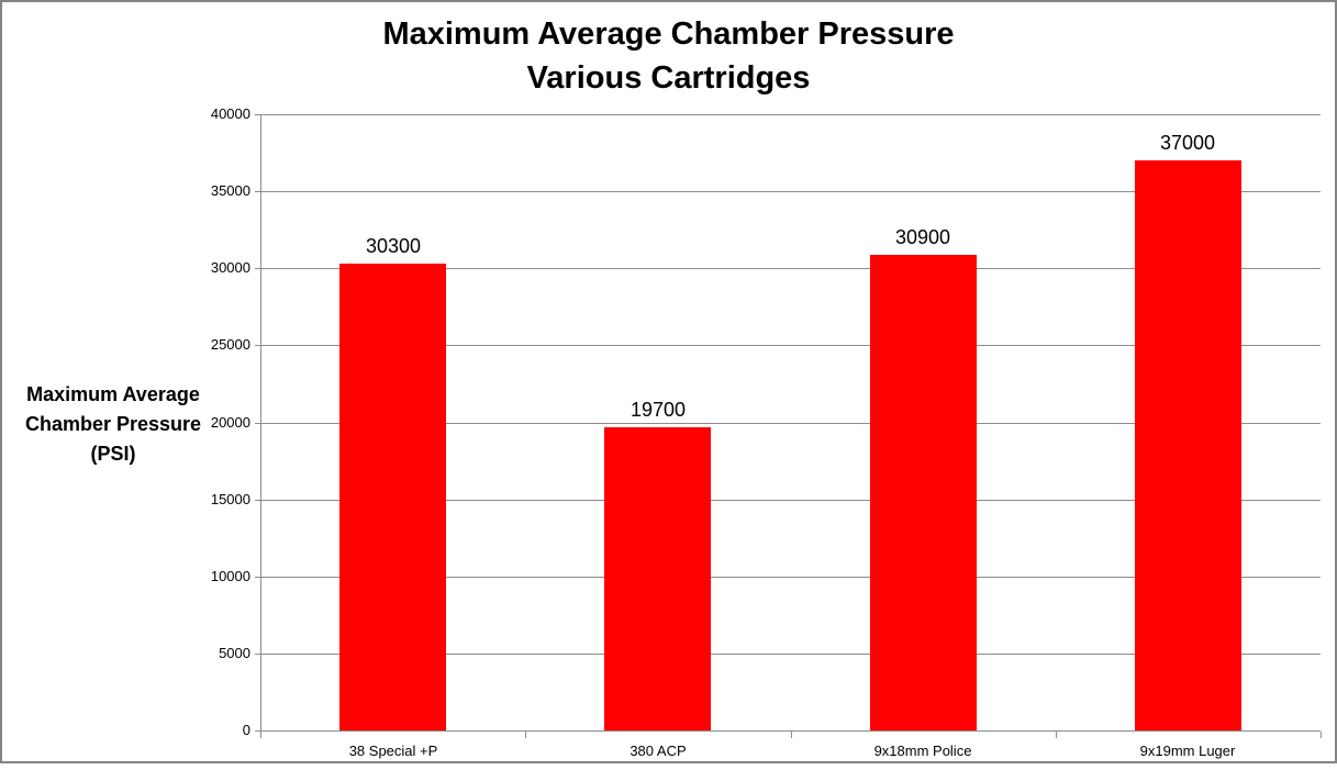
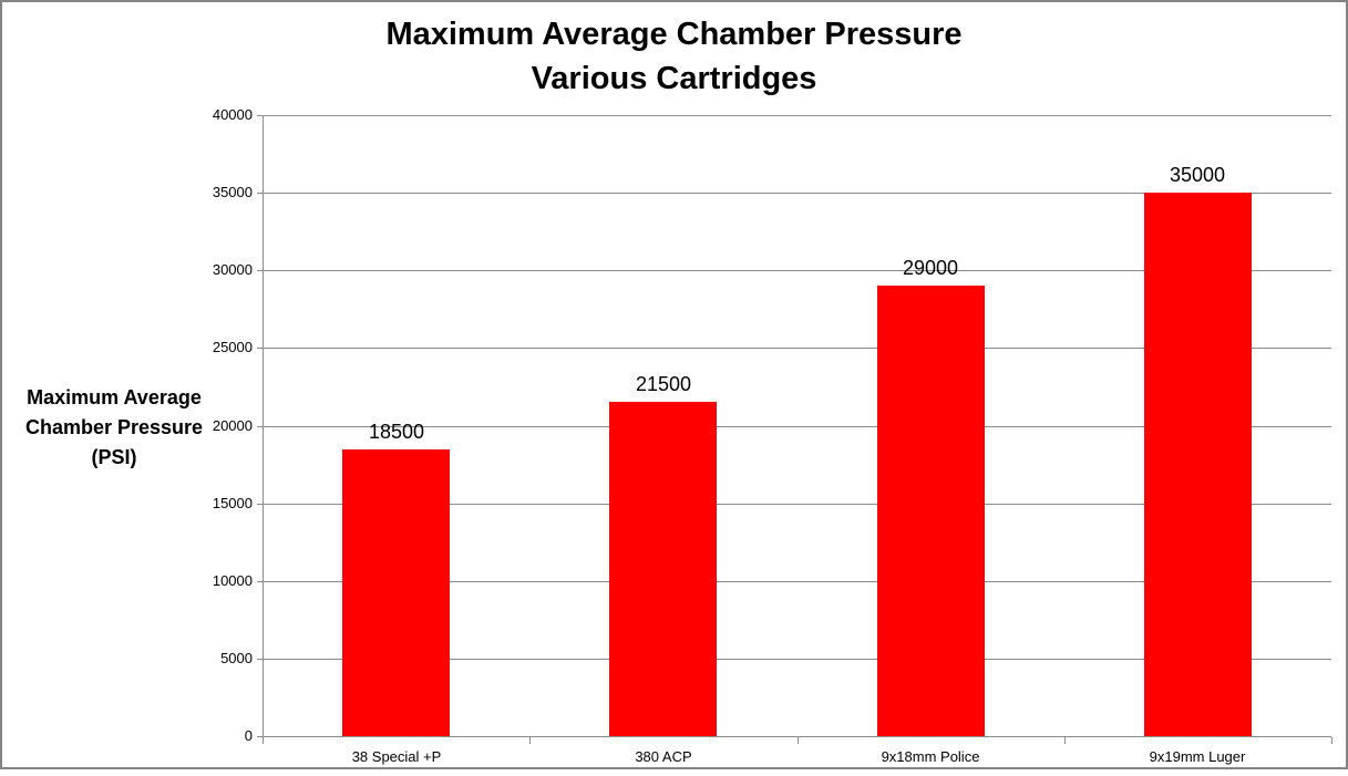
38 Special +P: 30300 -> 18500
380 ACP: 19700 -> 21500
9x18mm Police: 30900 -> 29000
9x19mm Luger: 37000 -> 35000
